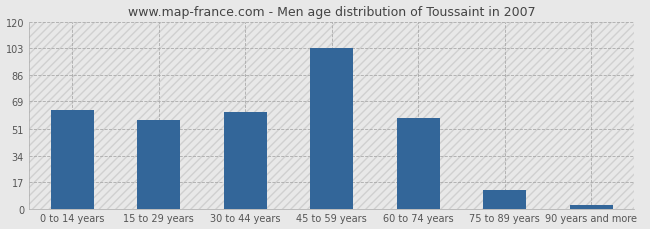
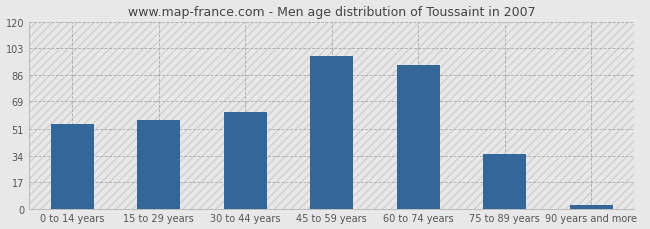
0 to 14 years: 63 -> 54
45 to 59 years: 103 -> 98
60 to 74 years: 58 -> 92
75 to 89 years: 12 -> 35
